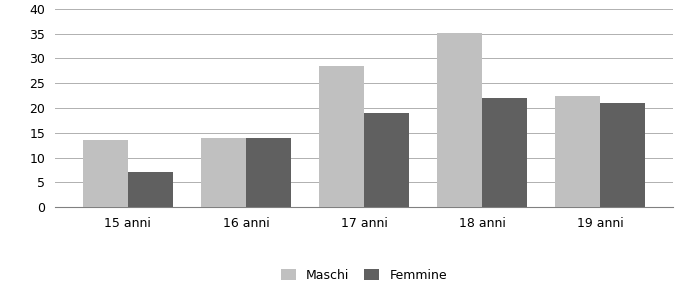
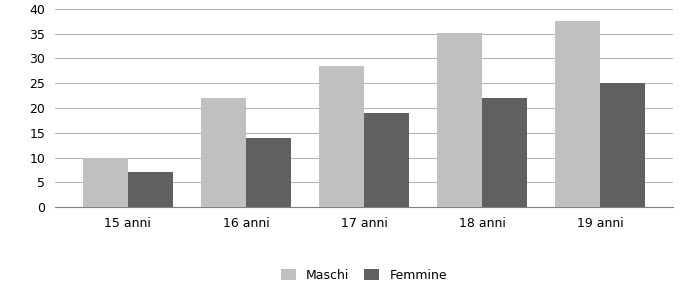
Maschi/15 anni: 13.5 -> 10.0
Maschi/16 anni: 14.0 -> 22.0
Maschi/19 anni: 22.5 -> 37.5
Femmine/19 anni: 21.0 -> 25.0
